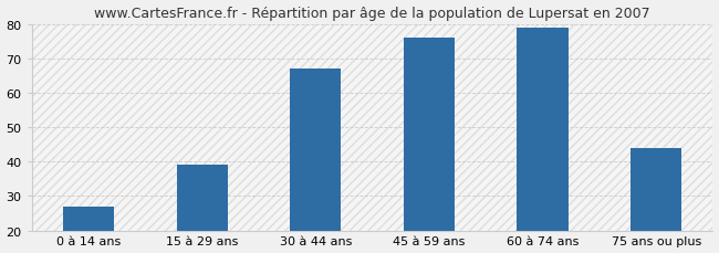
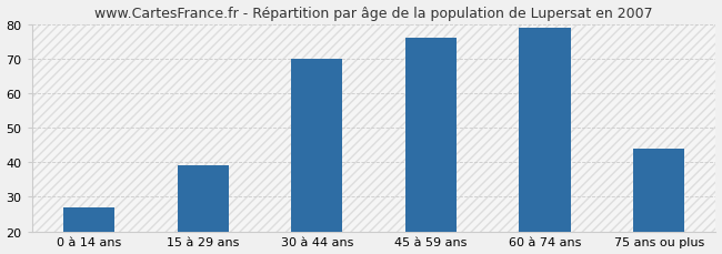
30 à 44 ans: 67 -> 70
